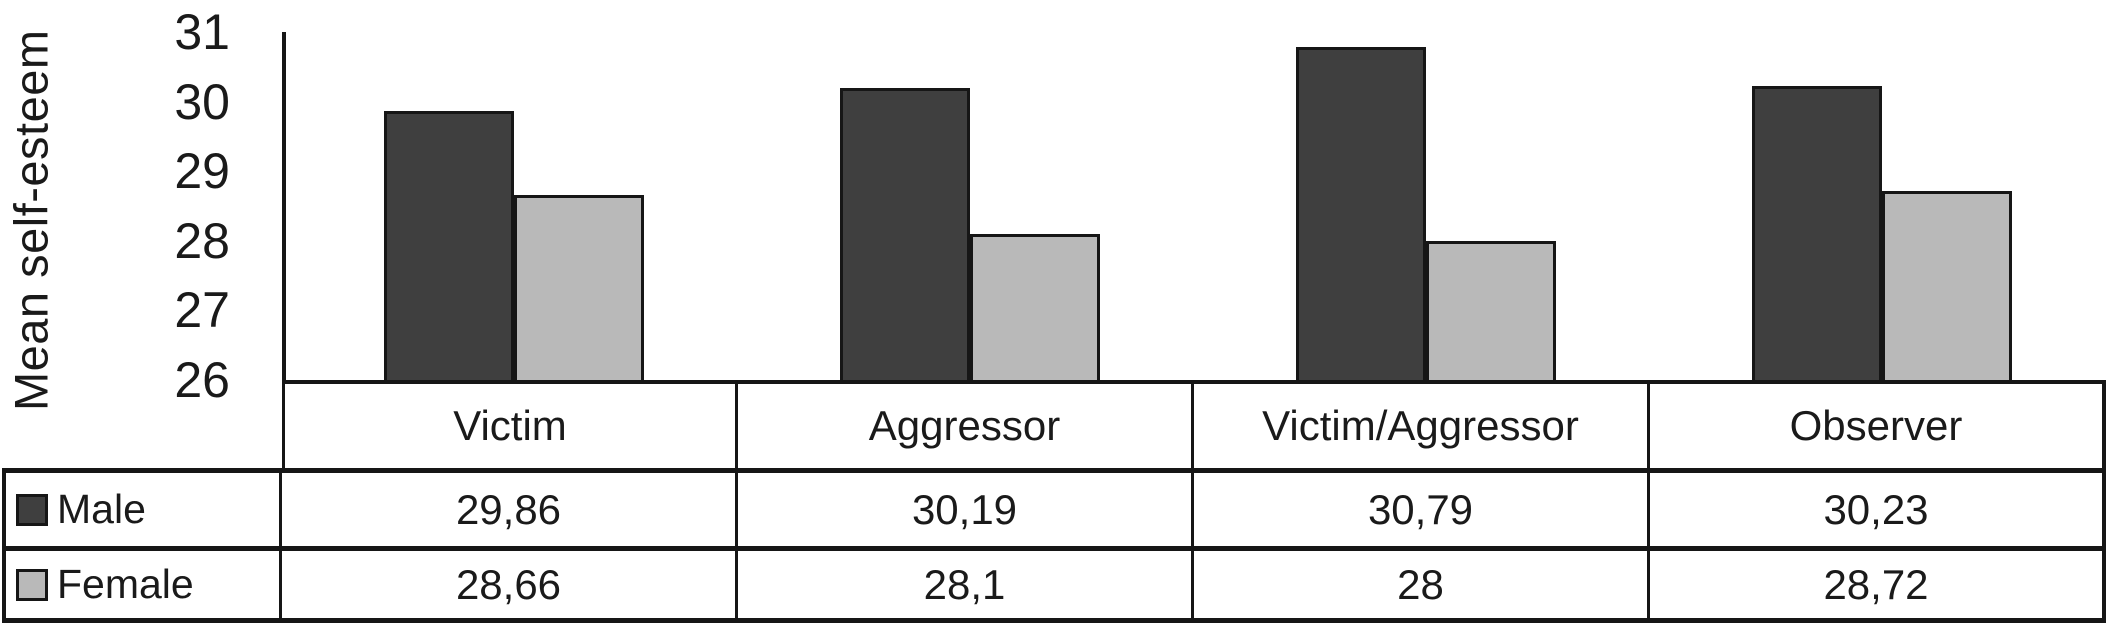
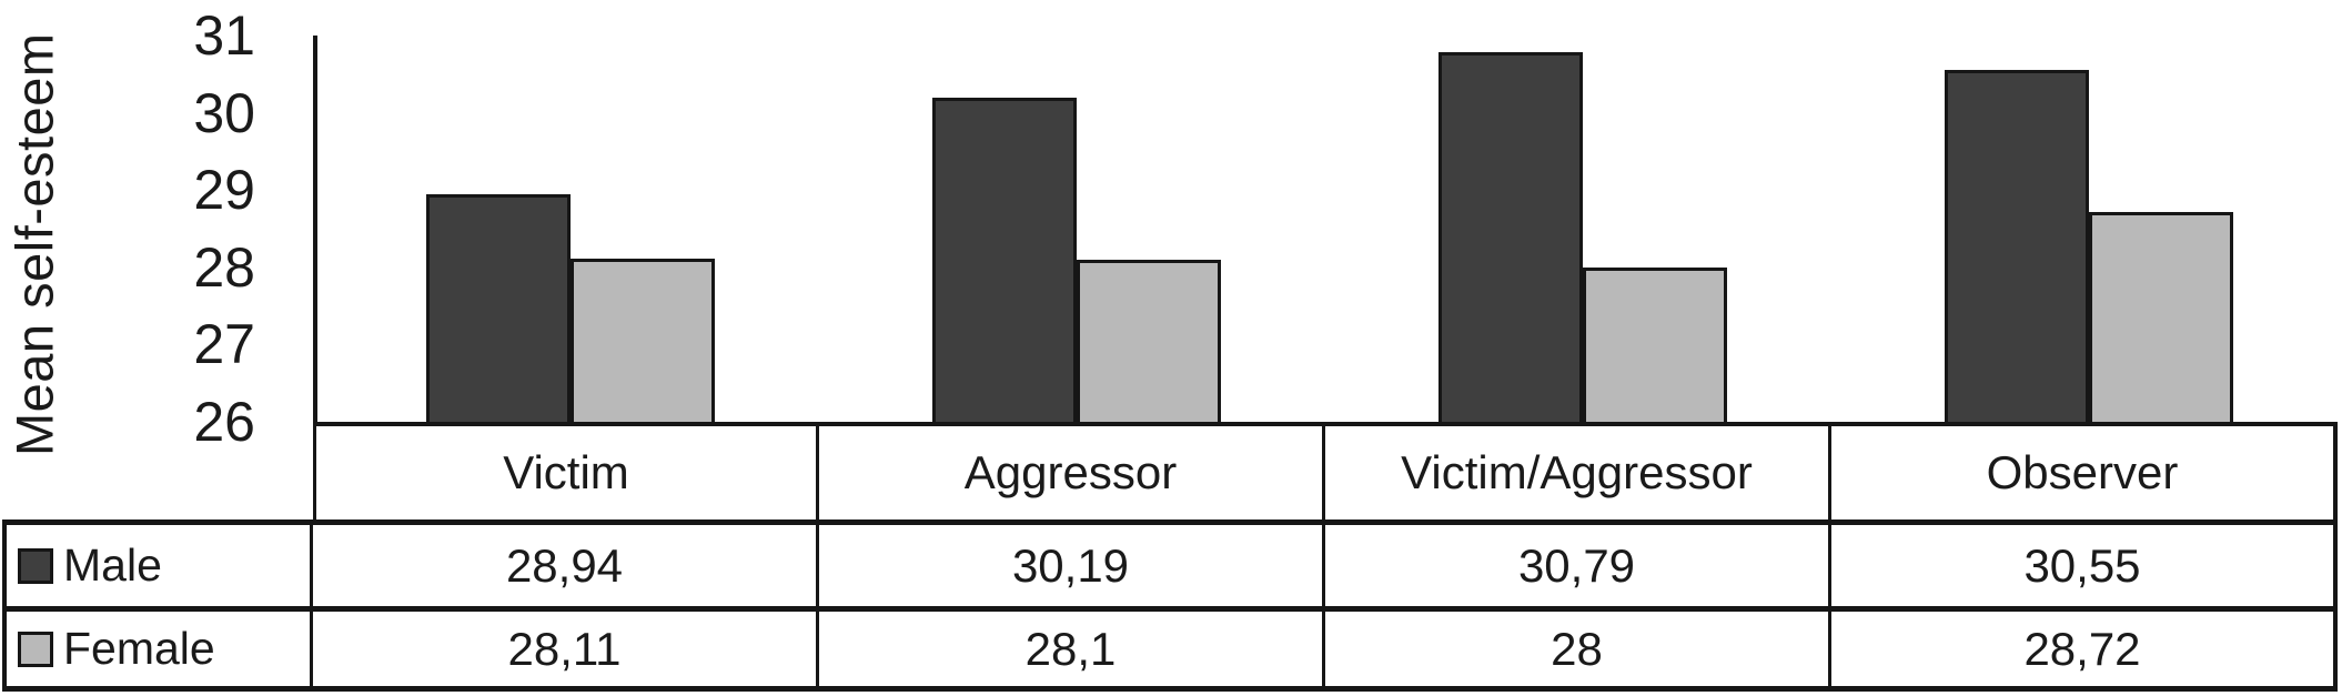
Male/Victim: 29,86 -> 28,94
Female/Victim: 28,66 -> 28,11
Male/Observer: 30,23 -> 30,55
